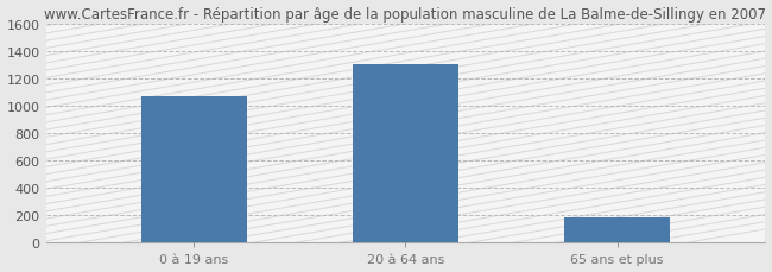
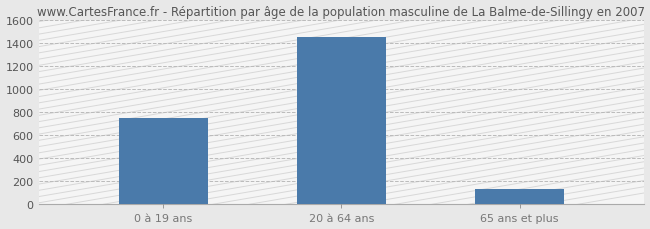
0 à 19 ans: 1070 -> 750
20 à 64 ans: 1310 -> 1450
65 ans et plus: 190 -> 130
